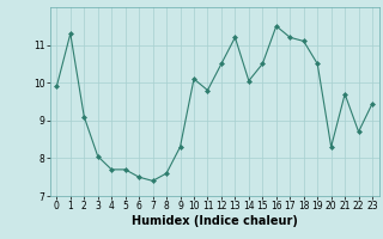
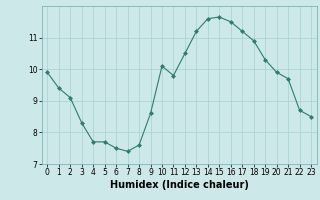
1: 11.30 -> 9.40
3: 8.05 -> 8.30
9: 8.30 -> 8.60
14: 10.05 -> 11.60
15: 10.50 -> 11.65
18: 11.10 -> 10.90
19: 10.50 -> 10.30
20: 8.30 -> 9.90
23: 9.45 -> 8.50
